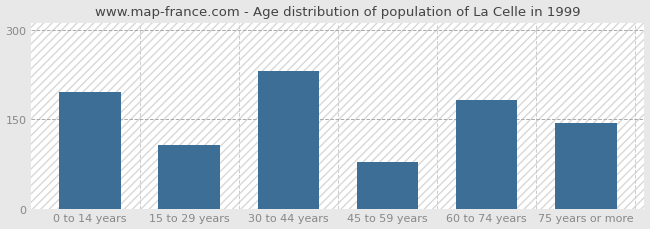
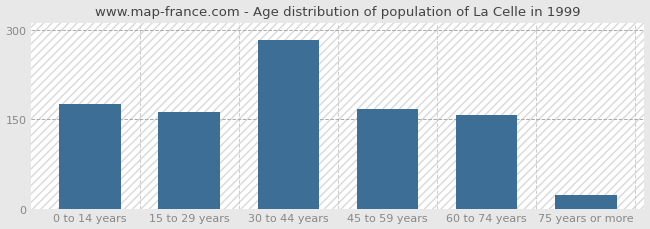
0 to 14 years: 196 -> 175
15 to 29 years: 106 -> 163
30 to 44 years: 232 -> 283
45 to 59 years: 78 -> 168
60 to 74 years: 182 -> 158
75 years or more: 144 -> 22
